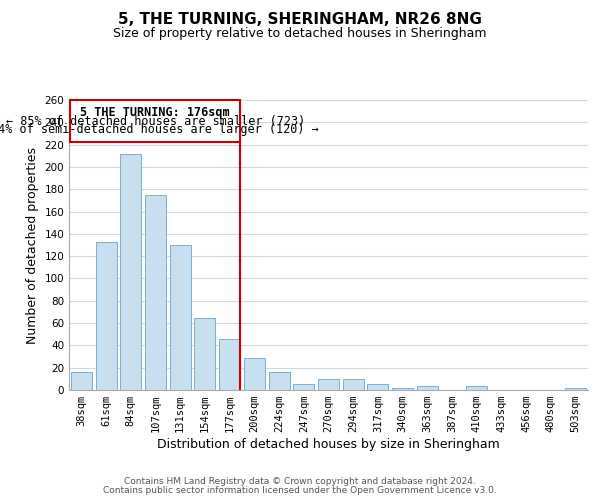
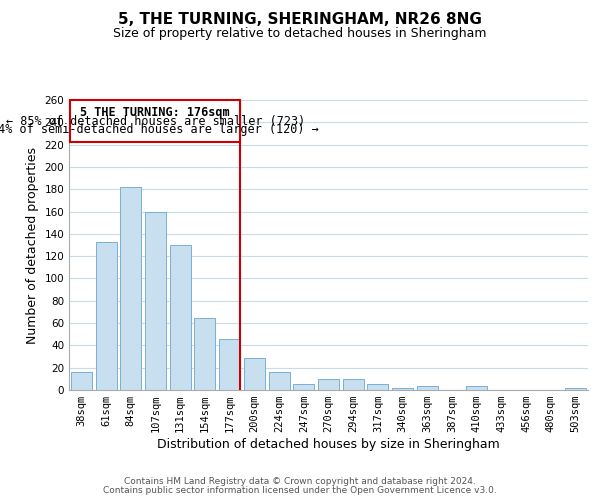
84sqm: 212 -> 182
107sqm: 175 -> 160
